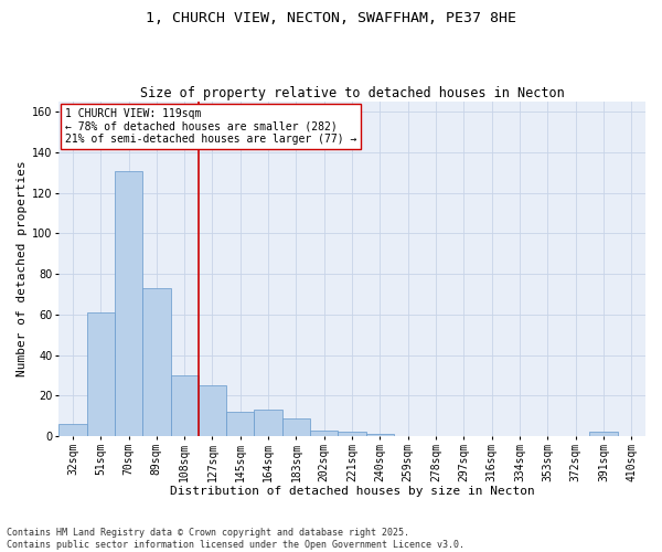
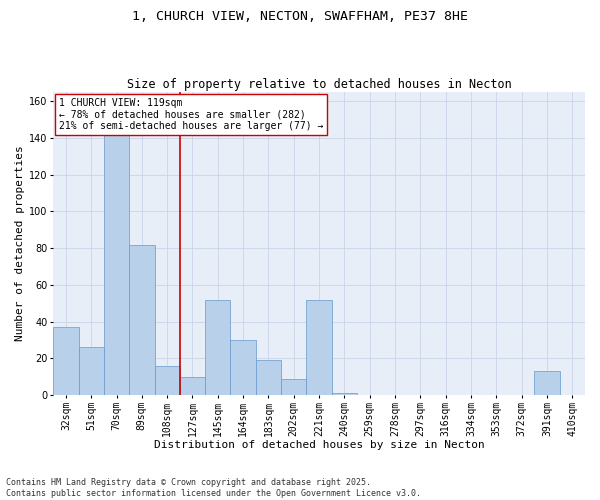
32sqm: 6 -> 37
51sqm: 61 -> 26
70sqm: 131 -> 143
89sqm: 73 -> 82
108sqm: 30 -> 16
127sqm: 25 -> 10
145sqm: 12 -> 52
164sqm: 13 -> 30
183sqm: 9 -> 19
202sqm: 3 -> 9
221sqm: 2 -> 52
391sqm: 2 -> 13
